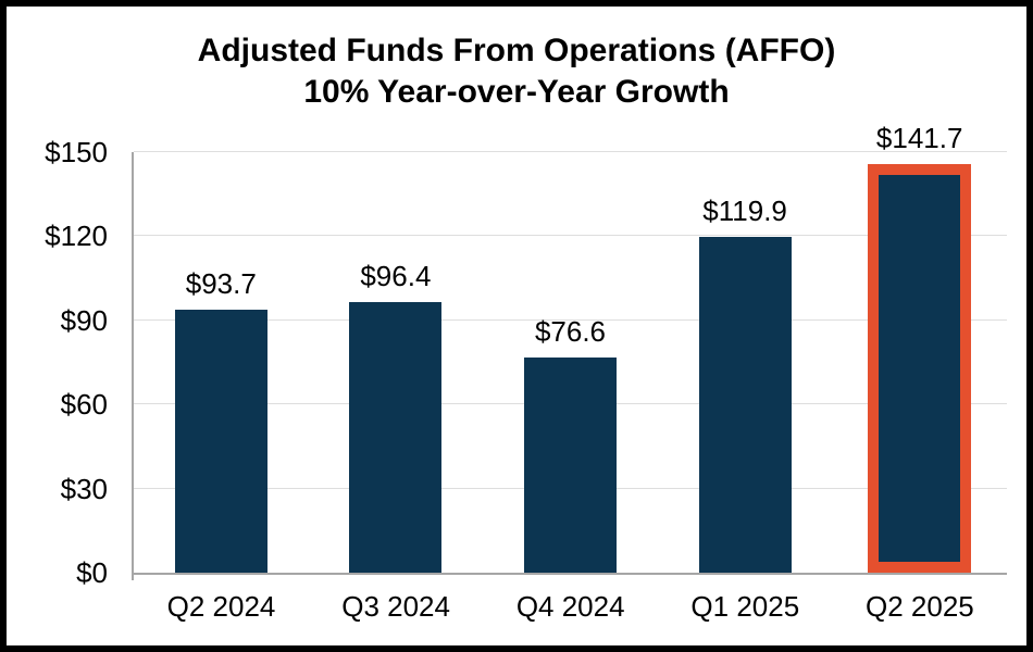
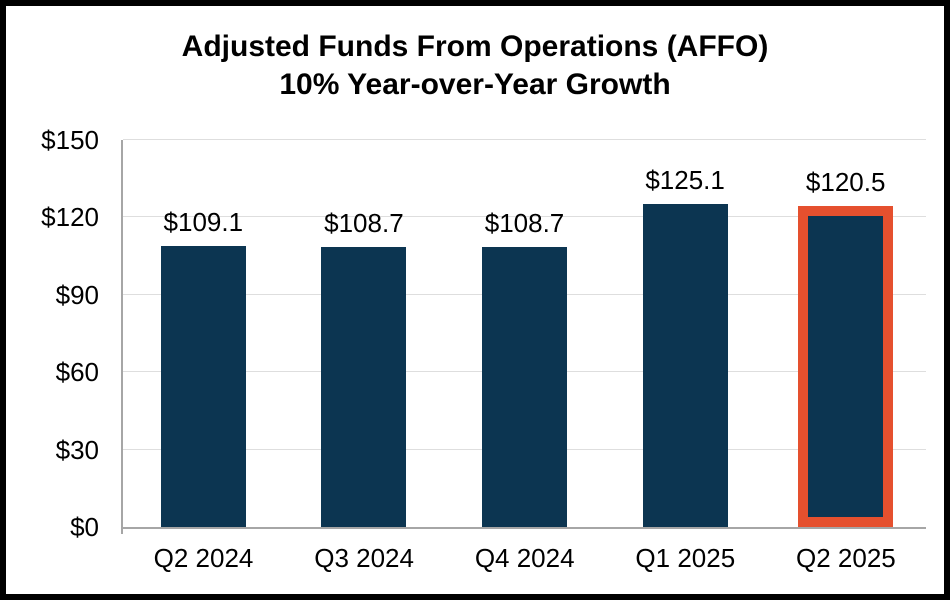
Q2 2024: $93.7 -> $109.1
Q3 2024: $96.4 -> $108.7
Q4 2024: $76.6 -> $108.7
Q1 2025: $119.9 -> $125.1
Q2 2025: $141.7 -> $120.5
